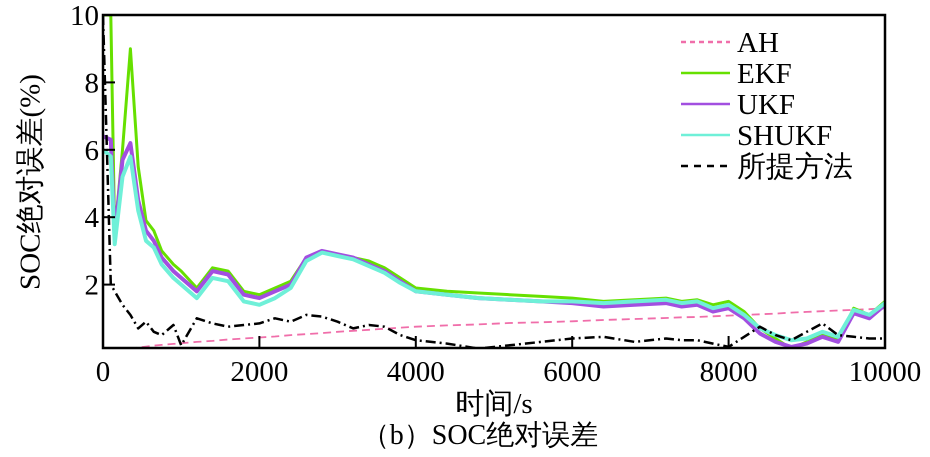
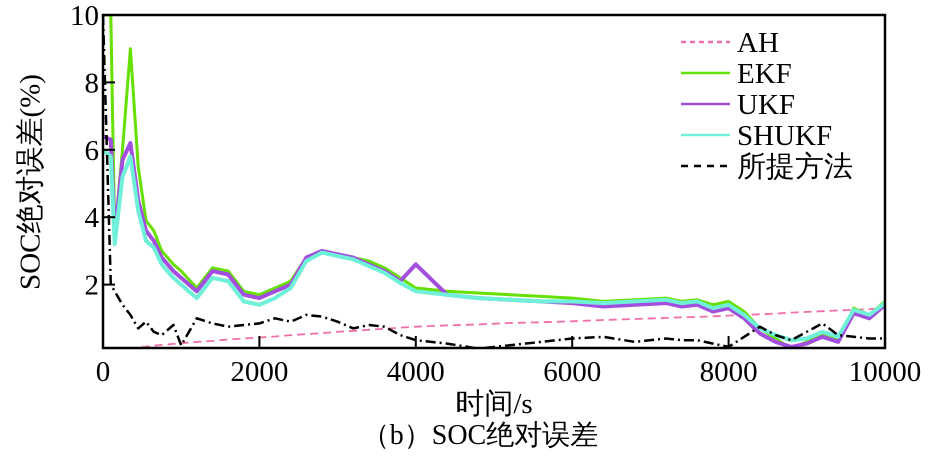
UKF/4000: 1.8 -> 2.6
